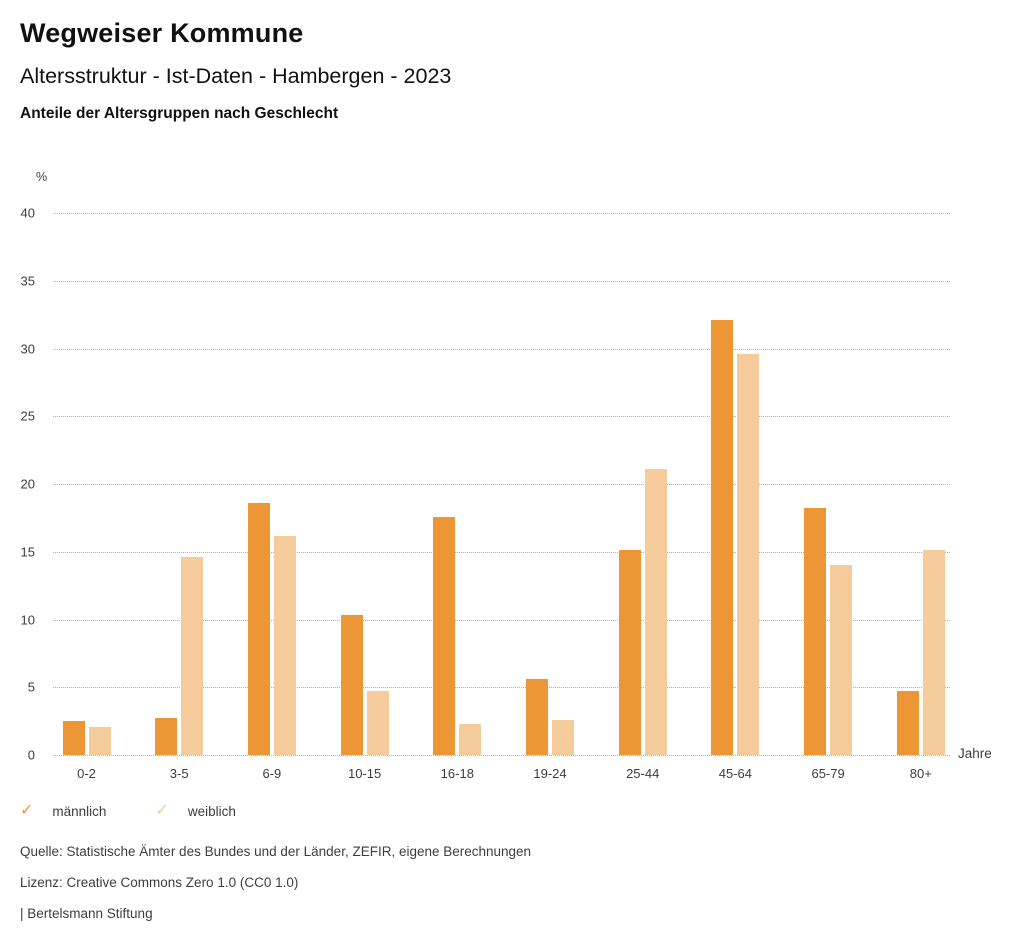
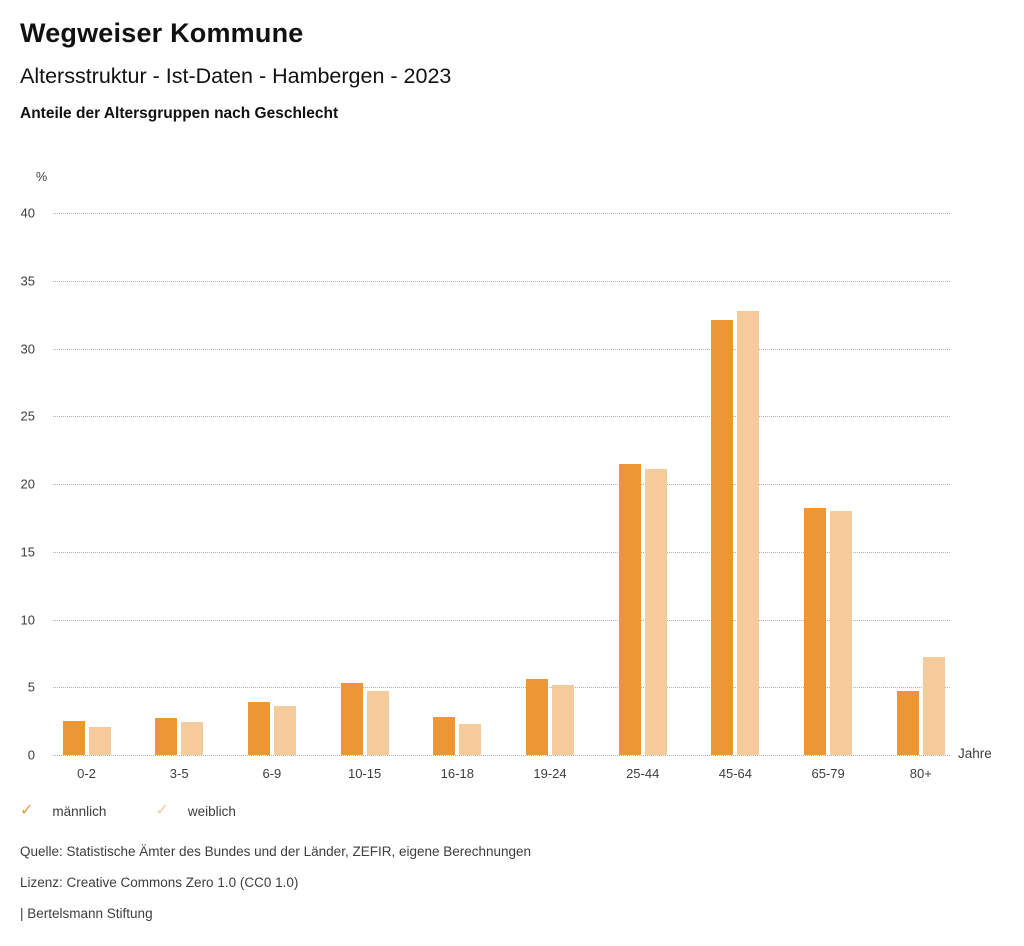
weiblich/3-5: 14.6 -> 2.4
männlich/6-9: 18.6 -> 3.9
weiblich/6-9: 16.2 -> 3.6
männlich/10-15: 10.3 -> 5.3
männlich/16-18: 17.6 -> 2.8
weiblich/19-24: 2.6 -> 5.2
männlich/25-44: 15.1 -> 21.5
weiblich/45-64: 29.6 -> 32.8
weiblich/65-79: 14.0 -> 18.0
weiblich/80+: 15.1 -> 7.2
